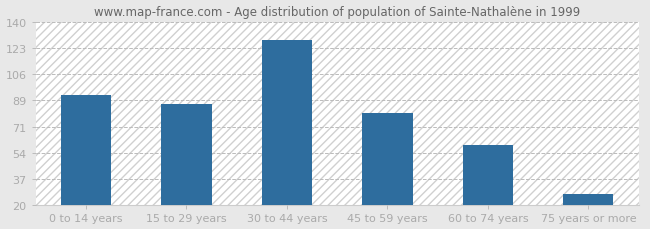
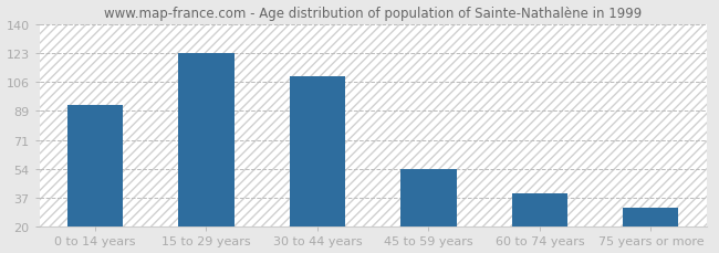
15 to 29 years: 86 -> 123
30 to 44 years: 128 -> 109
45 to 59 years: 80 -> 54
60 to 74 years: 59 -> 40
75 years or more: 27 -> 31
